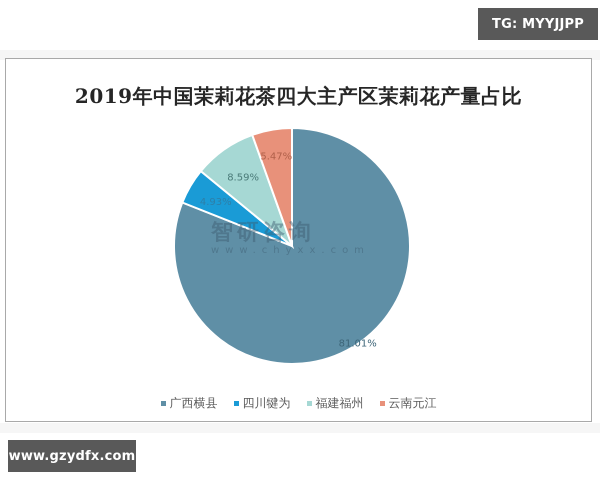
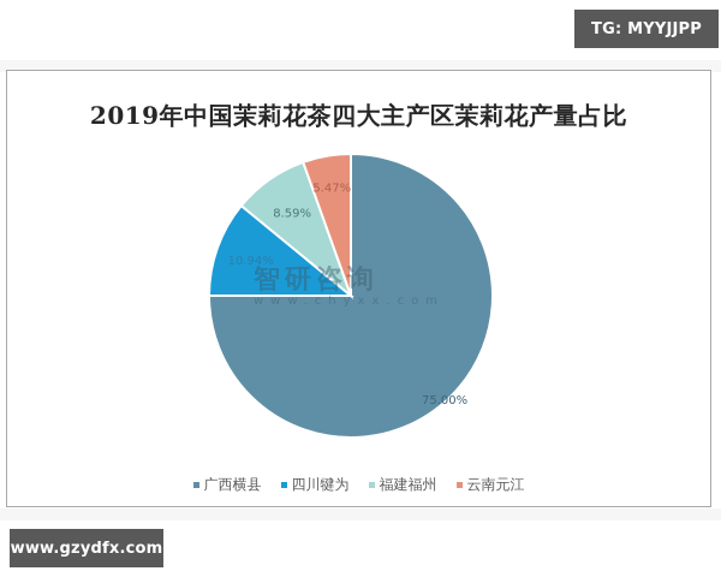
广西横县: 81.01% -> 75.00%
四川犍为: 4.93% -> 10.94%
